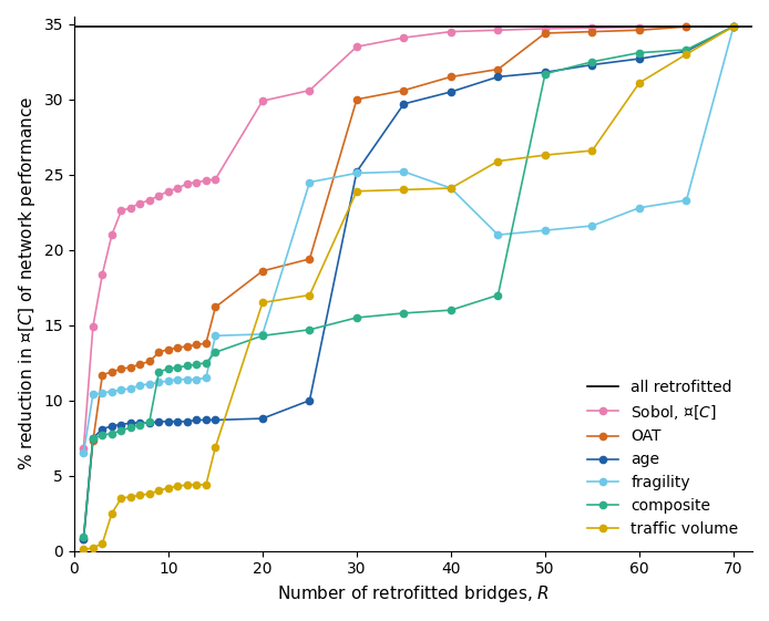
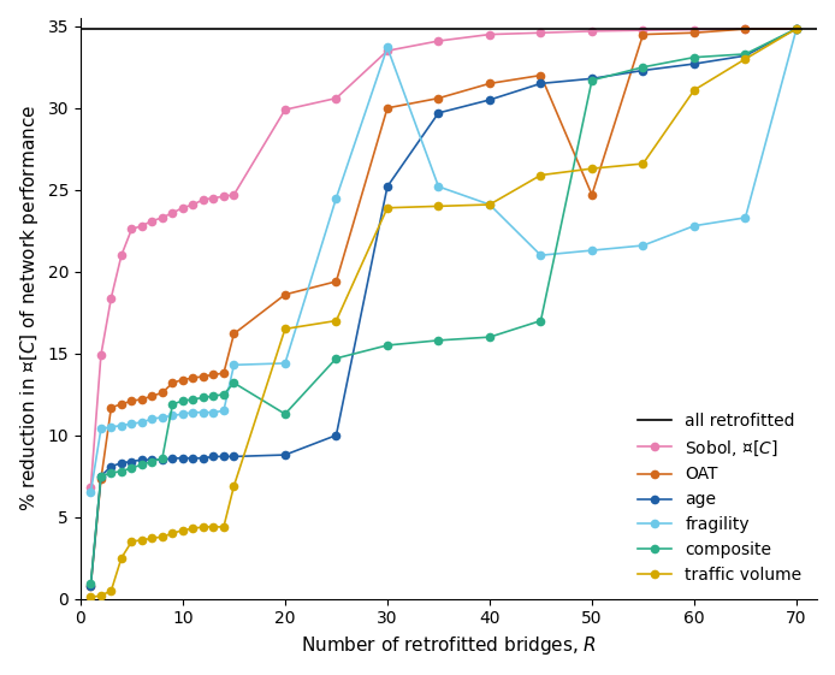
composite/20: 14.3 -> 11.3
fragility/30: 25.1 -> 33.7
OAT/50: 34.4 -> 24.7
